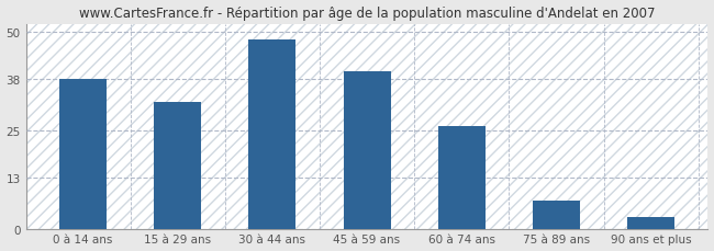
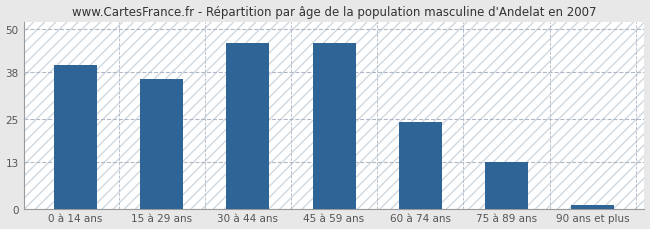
0 à 14 ans: 38 -> 40
15 à 29 ans: 32 -> 36
30 à 44 ans: 48 -> 46
45 à 59 ans: 40 -> 46
60 à 74 ans: 26 -> 24
75 à 89 ans: 7 -> 13
90 ans et plus: 3 -> 1
